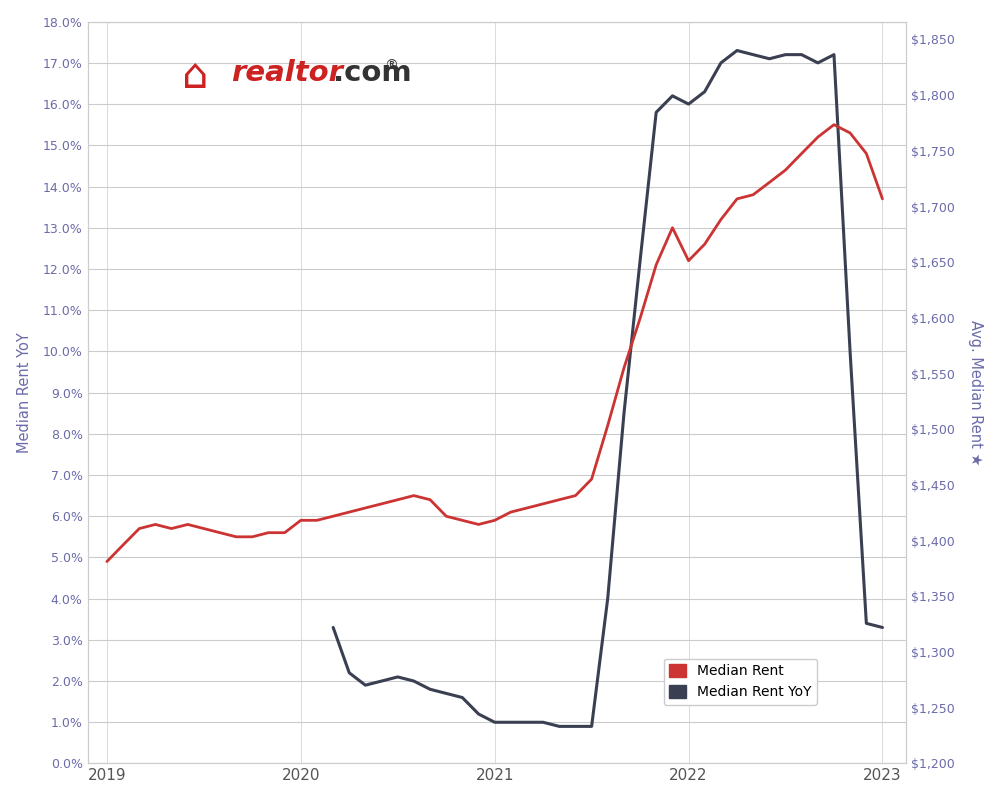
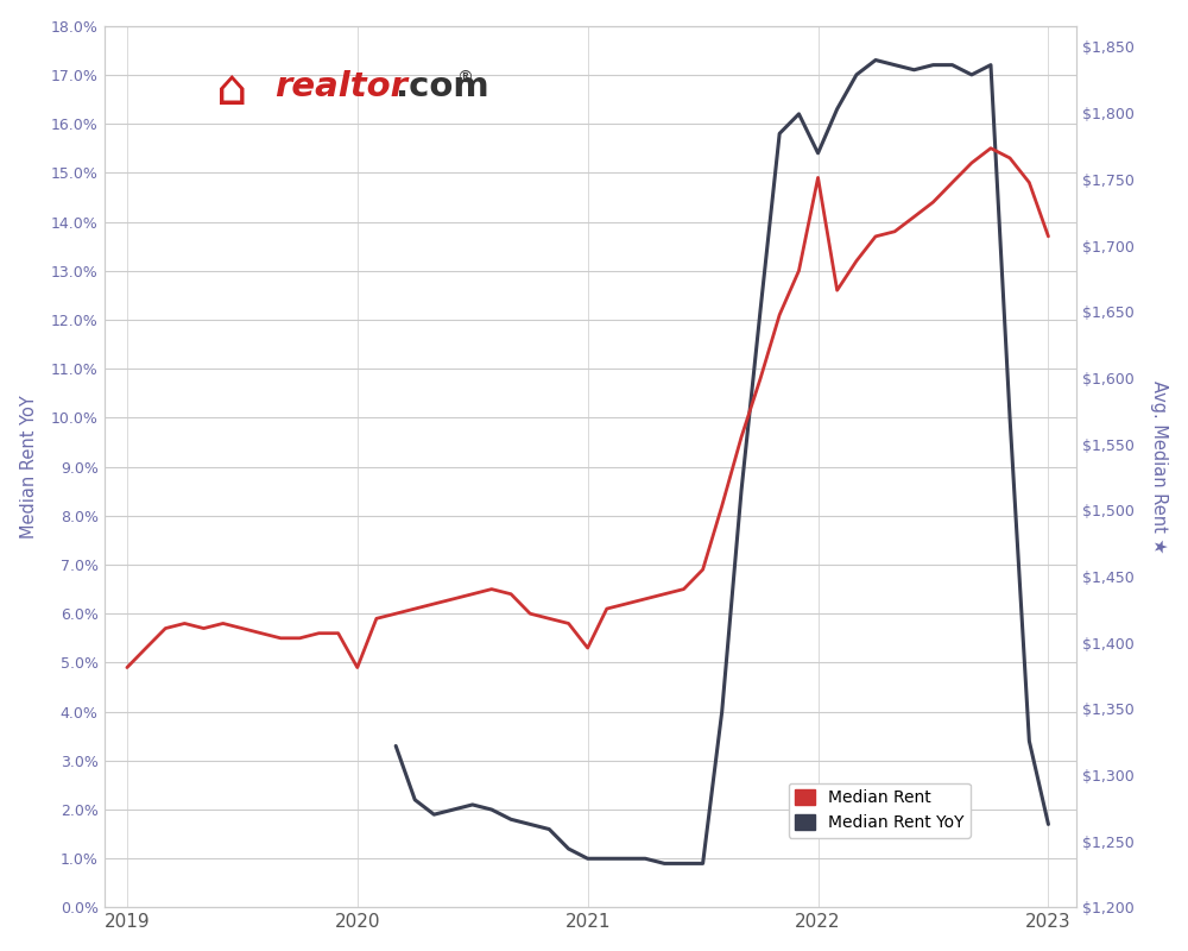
Median Rent/2020: 5.9% -> 4.9%
Median Rent/2021: 5.9% -> 5.3%
Median Rent/2022: 12.2% -> 14.9%
Median Rent YoY/2022: 16.0% -> 15.4%
Median Rent YoY/2023: 3.3% -> 1.7%
